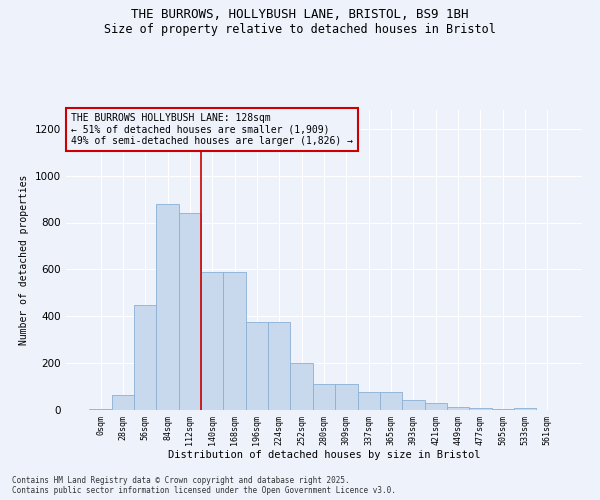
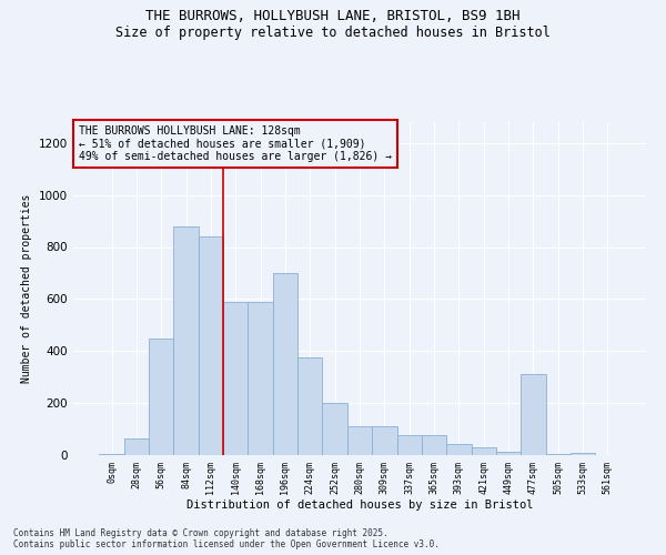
196sqm: 375 -> 700
477sqm: 8 -> 310
